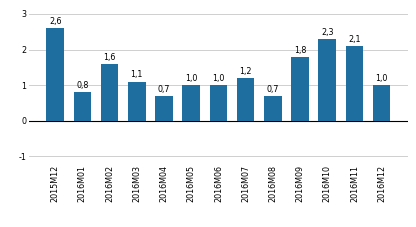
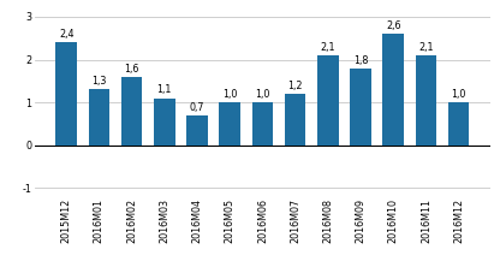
2015M12: 2,6 -> 2,4
2016M01: 0,8 -> 1,3
2016M08: 0,7 -> 2,1
2016M10: 2,3 -> 2,6
